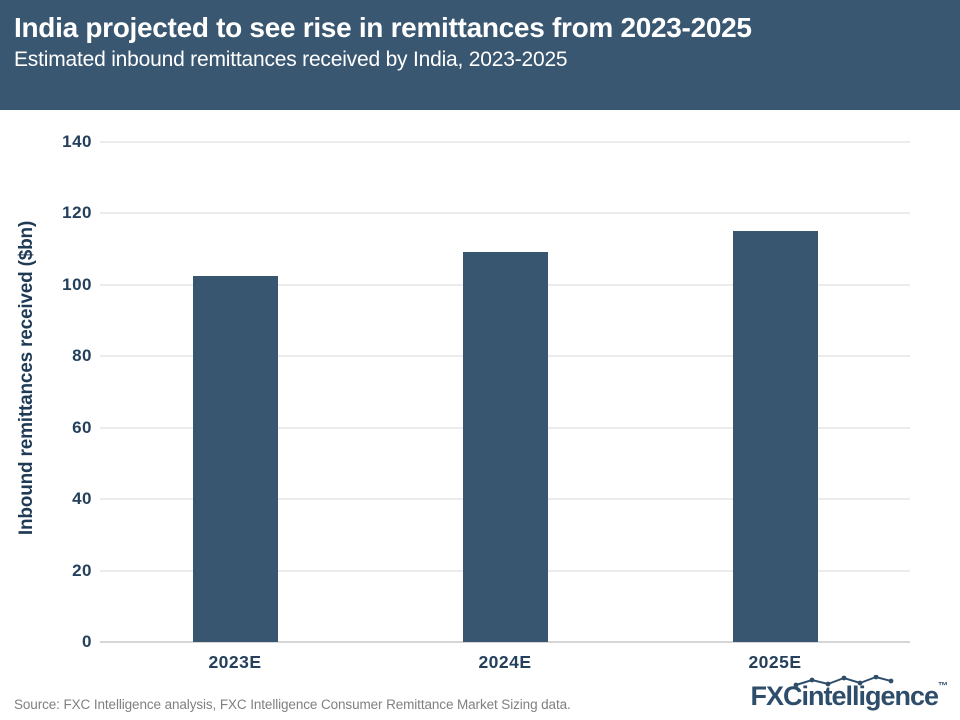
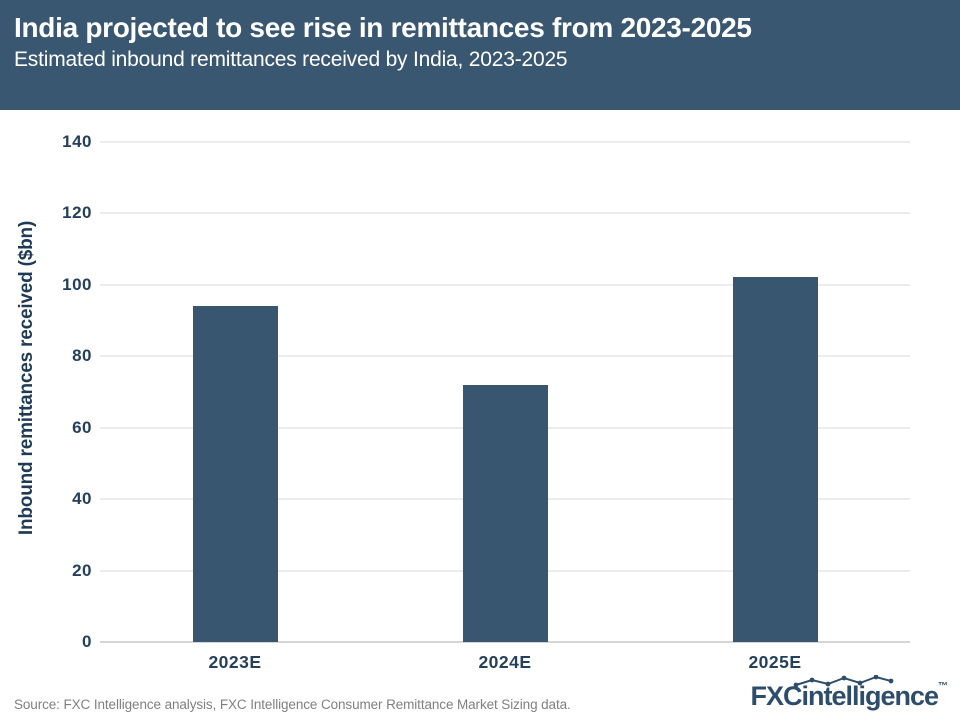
2023E: 102 -> 94
2024E: 109 -> 72
2025E: 115 -> 102
